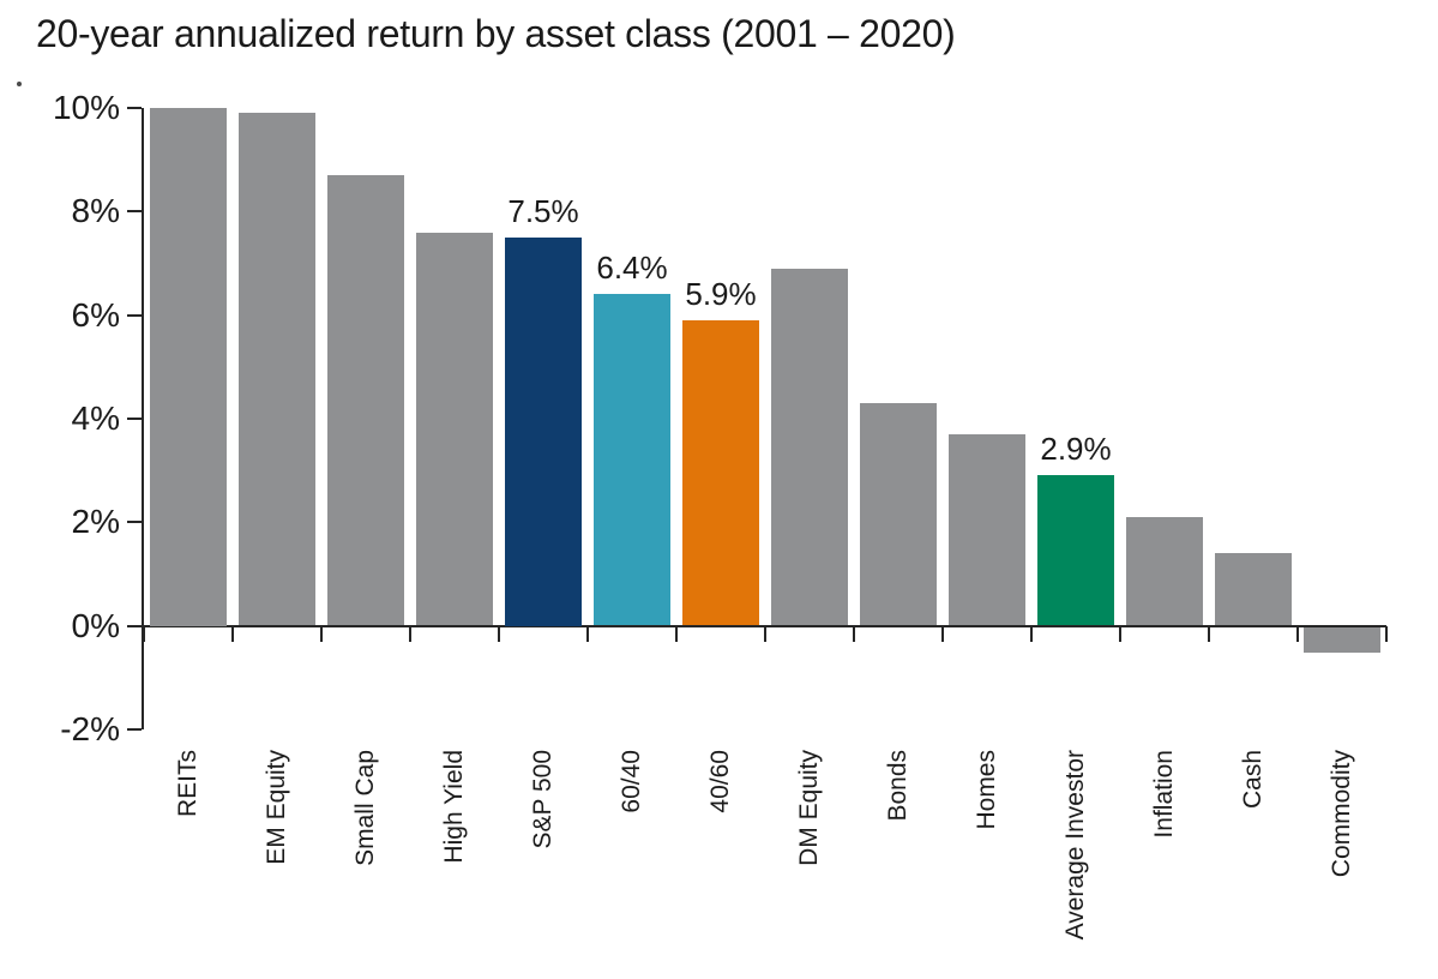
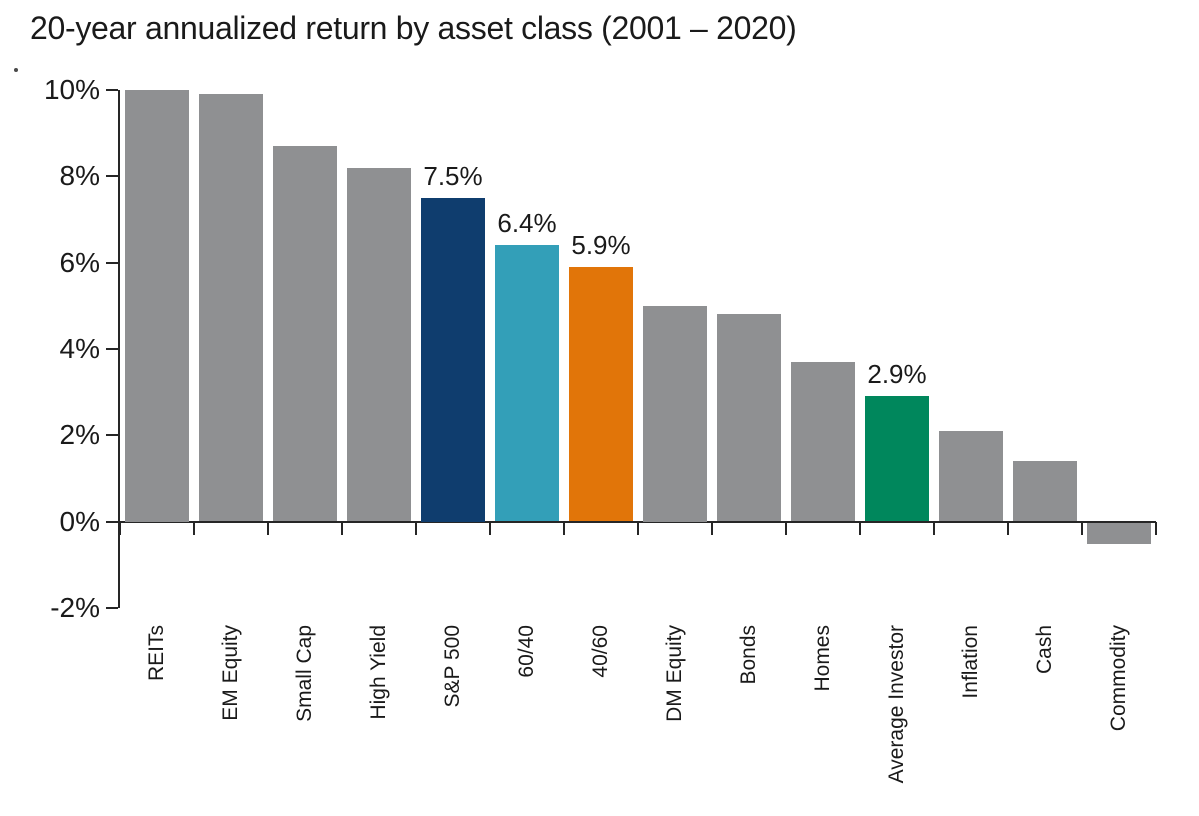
High Yield: 7.6% -> 8.2%
DM Equity: 6.9% -> 5.0%
Bonds: 4.3% -> 4.8%
